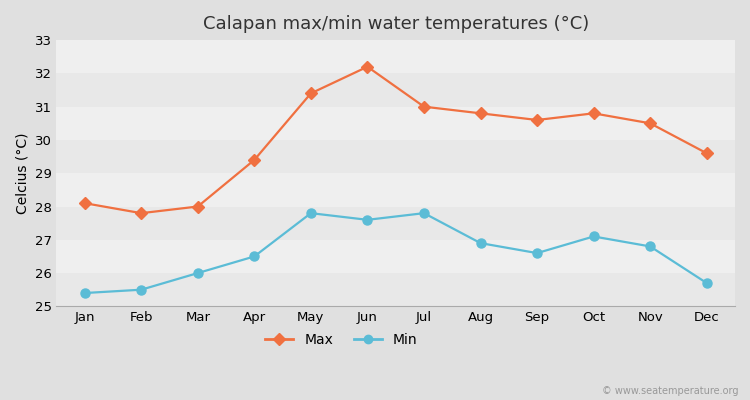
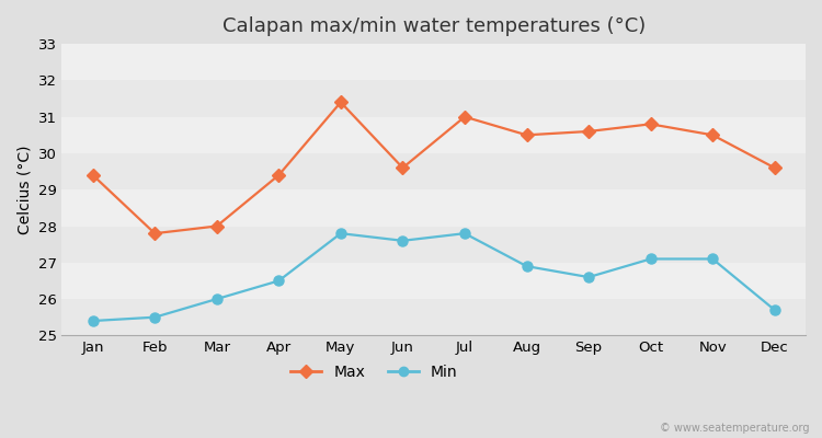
Max/Jan: 28.1 -> 29.4
Max/Jun: 32.2 -> 29.6
Max/Aug: 30.8 -> 30.5
Min/Nov: 26.8 -> 27.1
